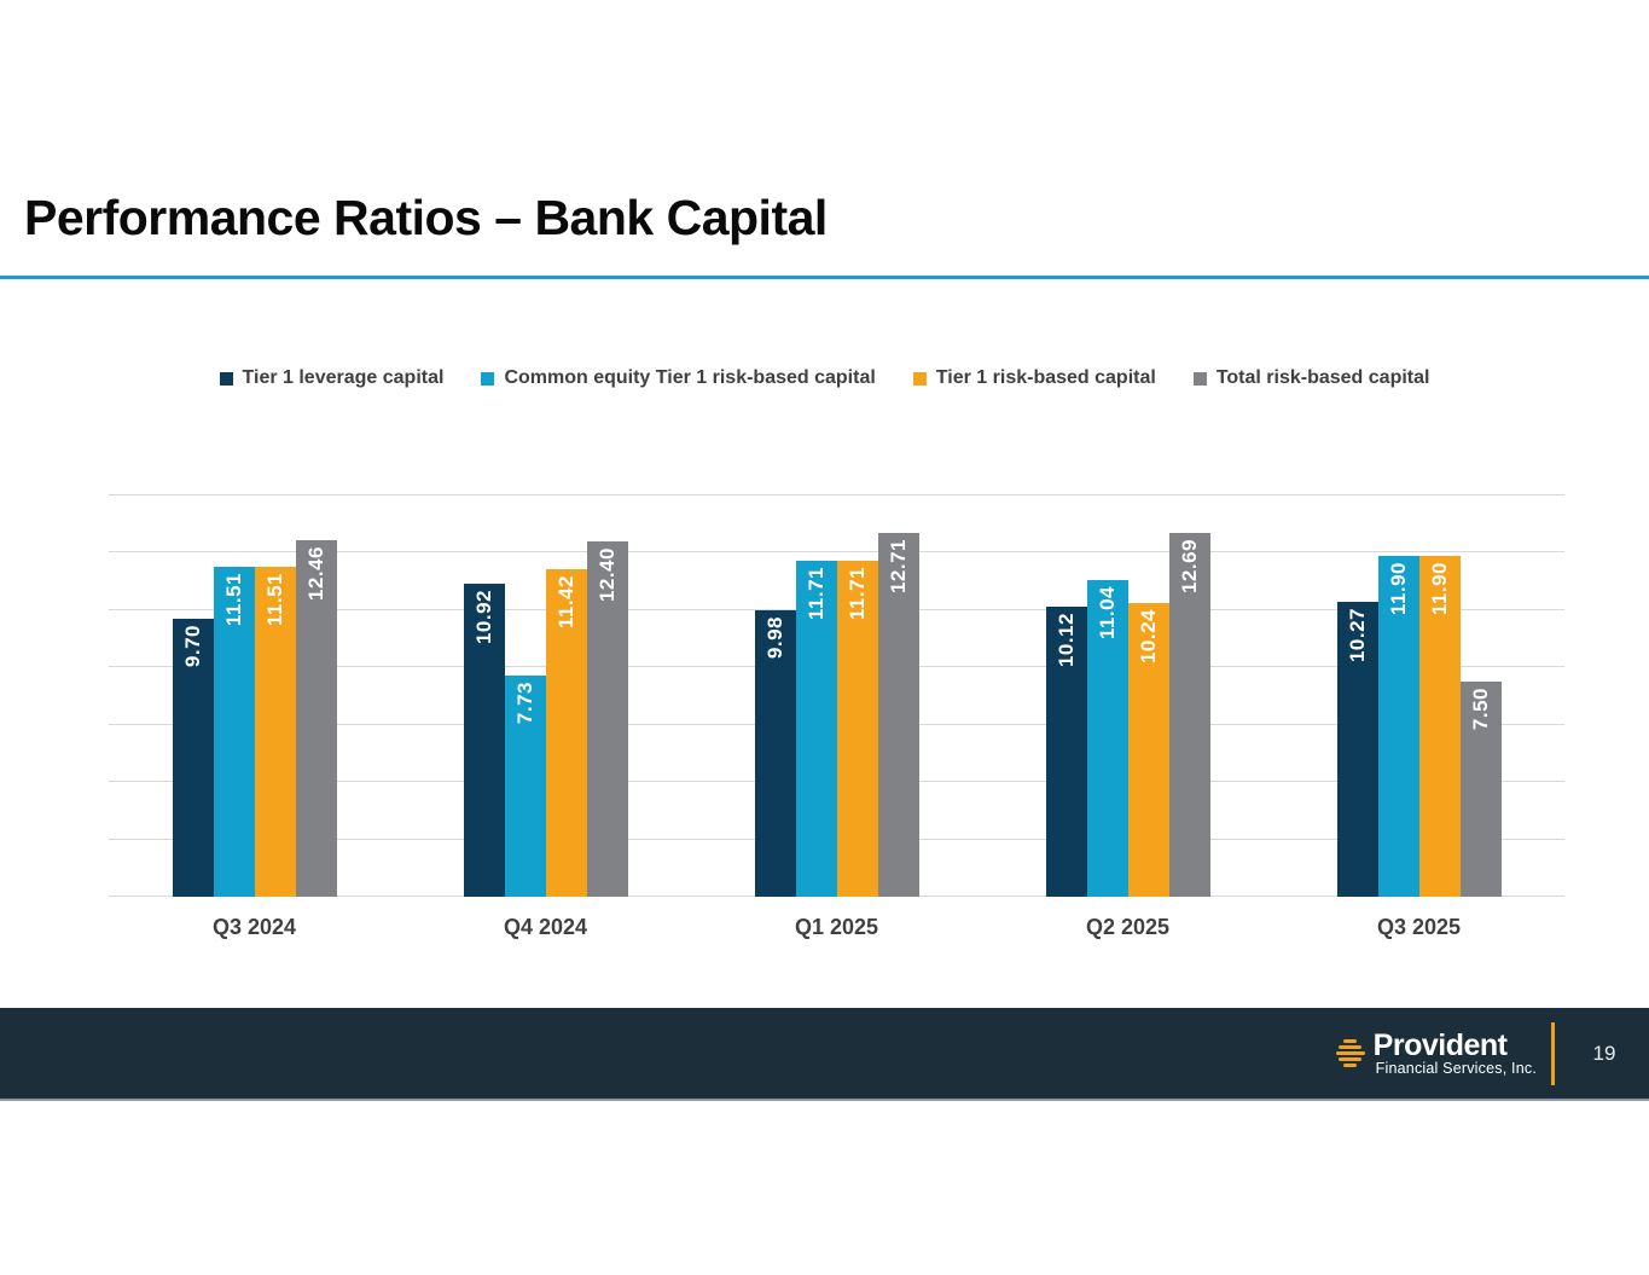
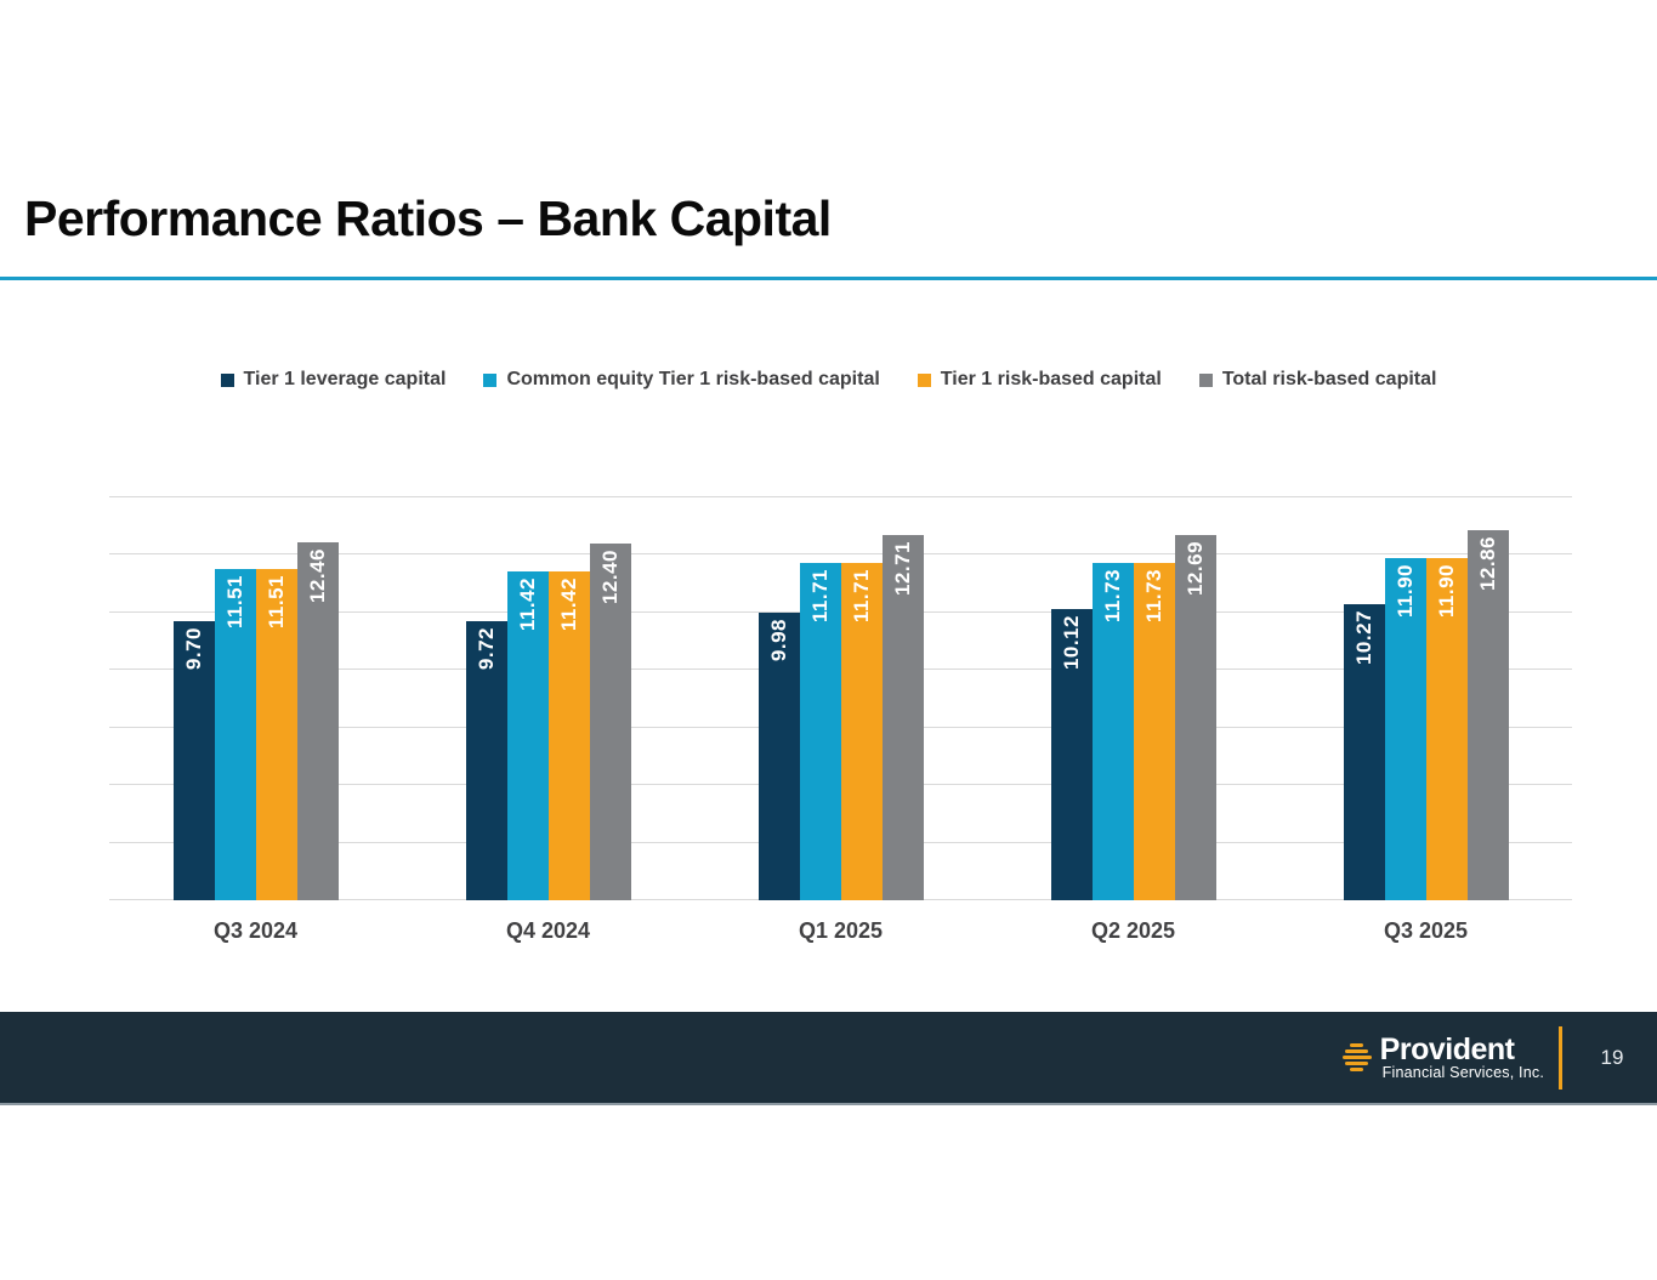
Tier 1 leverage capital/Q4 2024: 10.92 -> 9.72
Common equity Tier 1 risk-based capital/Q4 2024: 7.73 -> 11.42
Common equity Tier 1 risk-based capital/Q2 2025: 11.04 -> 11.73
Tier 1 risk-based capital/Q2 2025: 10.24 -> 11.73
Total risk-based capital/Q3 2025: 7.50 -> 12.86
